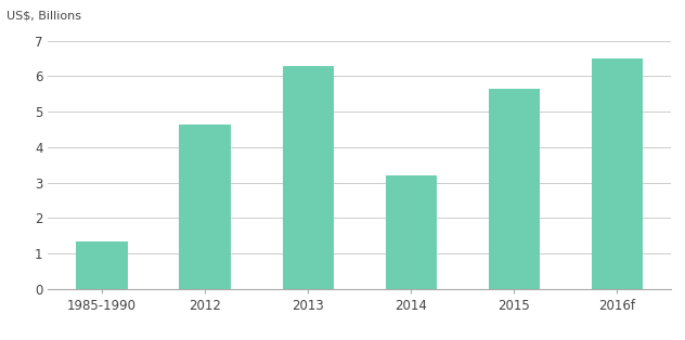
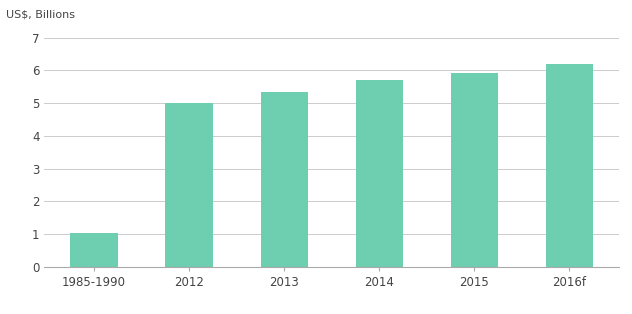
1985-1990: 1.35 -> 1.03
2012: 4.65 -> 5.00
2013: 6.30 -> 5.35
2014: 3.20 -> 5.70
2015: 5.65 -> 5.92
2016f: 6.50 -> 6.20
